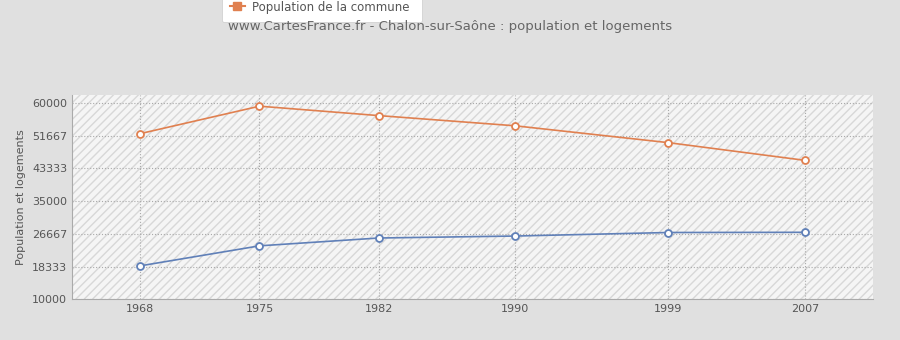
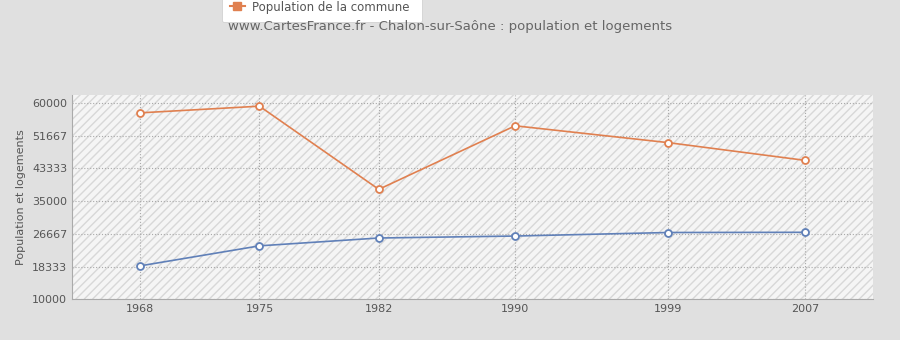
Population de la commune/1968: 52200 -> 57500
Population de la commune/1982: 56800 -> 38000
